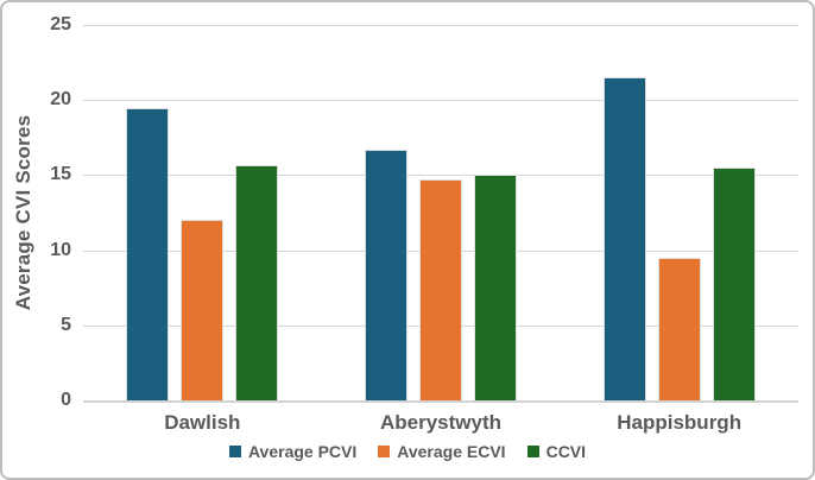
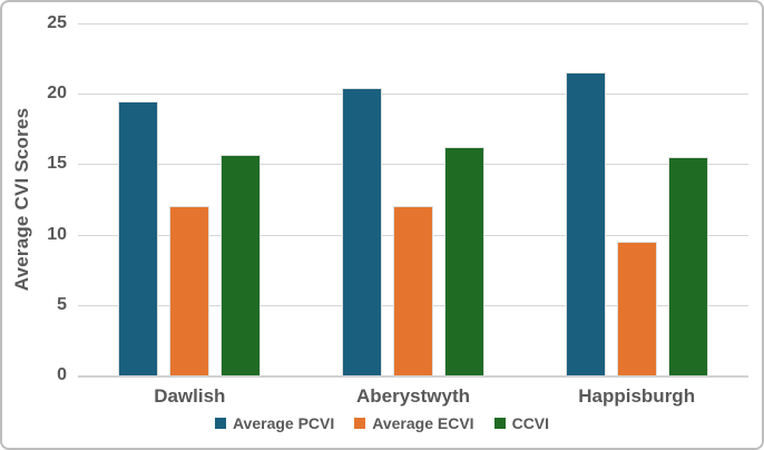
Average PCVI/Aberystwyth: 16.7 -> 20.4
Average ECVI/Aberystwyth: 14.7 -> 12.0
CCVI/Aberystwyth: 15.0 -> 16.2
